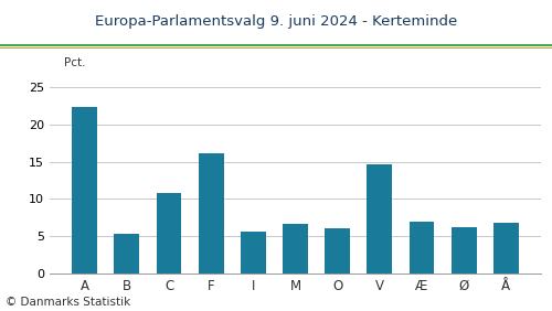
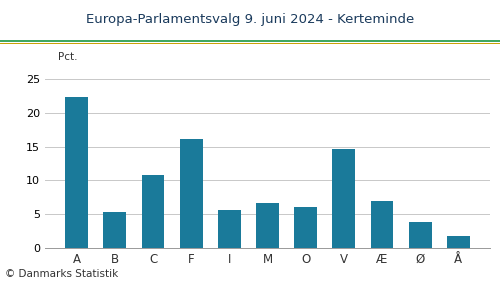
Ø: 6.2 -> 3.9
Å: 6.8 -> 1.8
